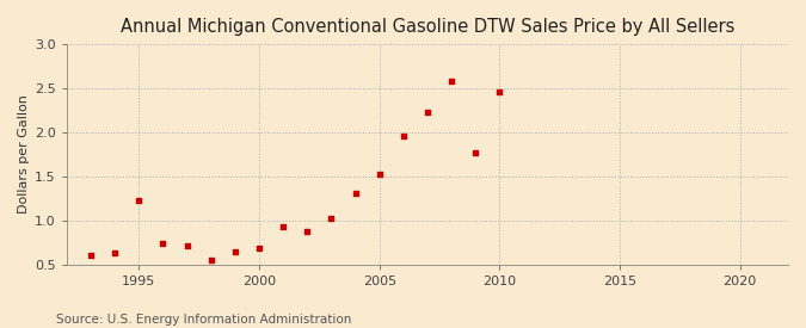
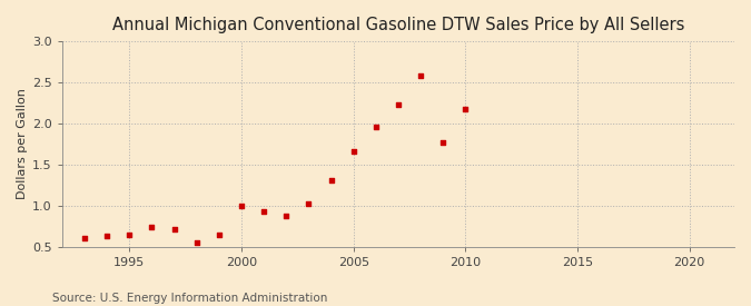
1995: 1.22 -> 0.65
2000: 0.68 -> 1.00
2005: 1.52 -> 1.66
2010: 2.46 -> 2.17
